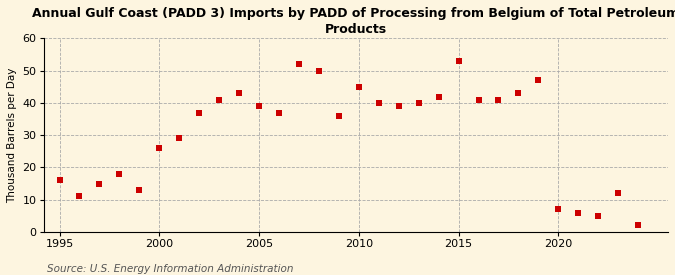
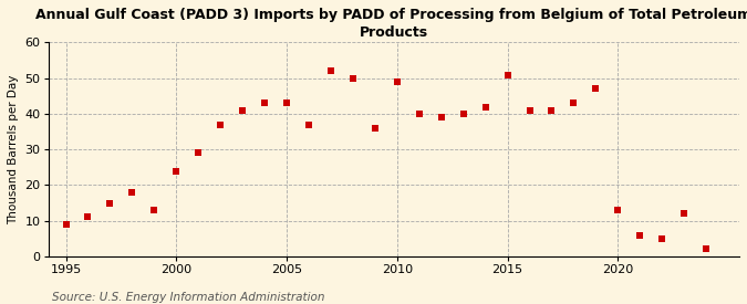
1995: 16 -> 9
2000: 26 -> 24
2005: 39 -> 43
2010: 45 -> 49
2015: 53 -> 51
2020: 7 -> 13
